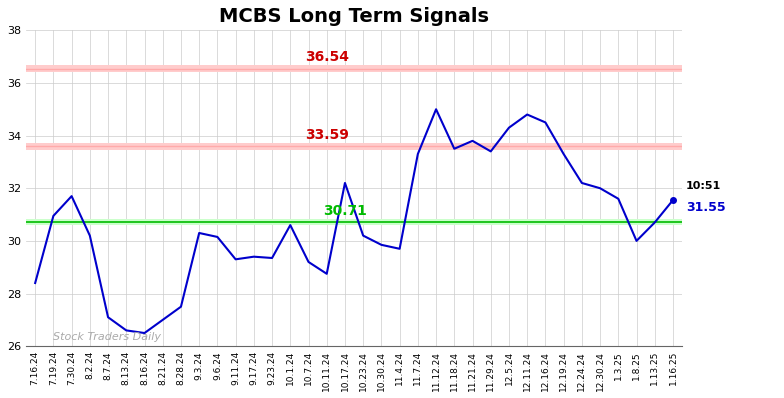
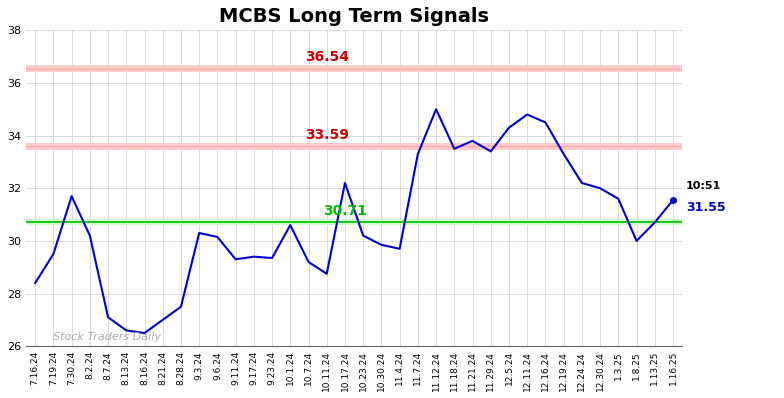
7.19.24: 30.95 -> 29.50
